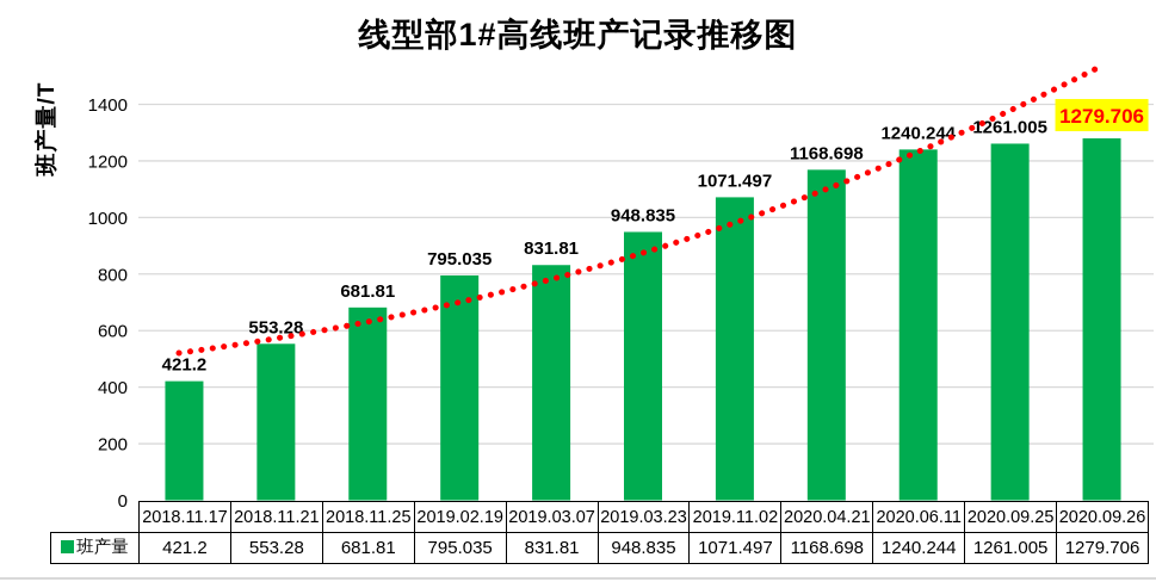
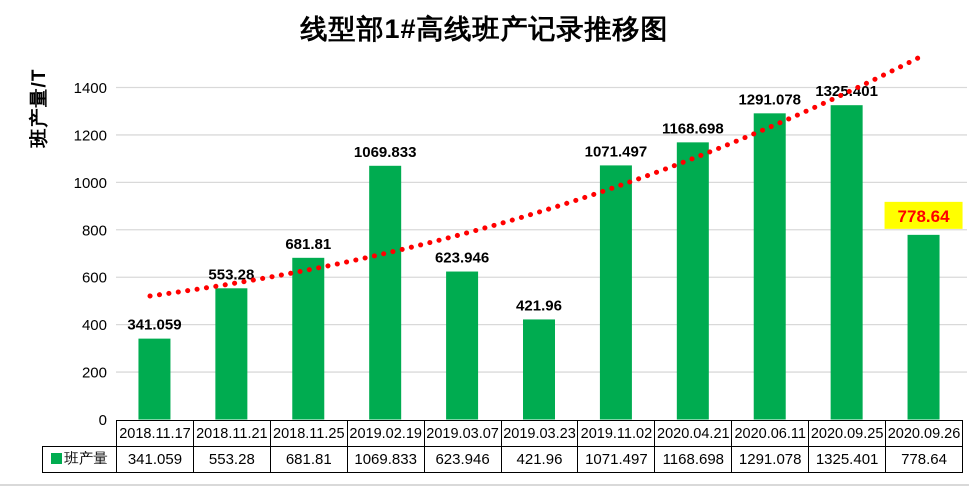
2018.11.17: 421.2 -> 341.059
2019.02.19: 795.035 -> 1069.833
2019.03.07: 831.81 -> 623.946
2019.03.23: 948.835 -> 421.96
2020.06.11: 1240.244 -> 1291.078
2020.09.25: 1261.005 -> 1325.401
2020.09.26: 1279.706 -> 778.64
